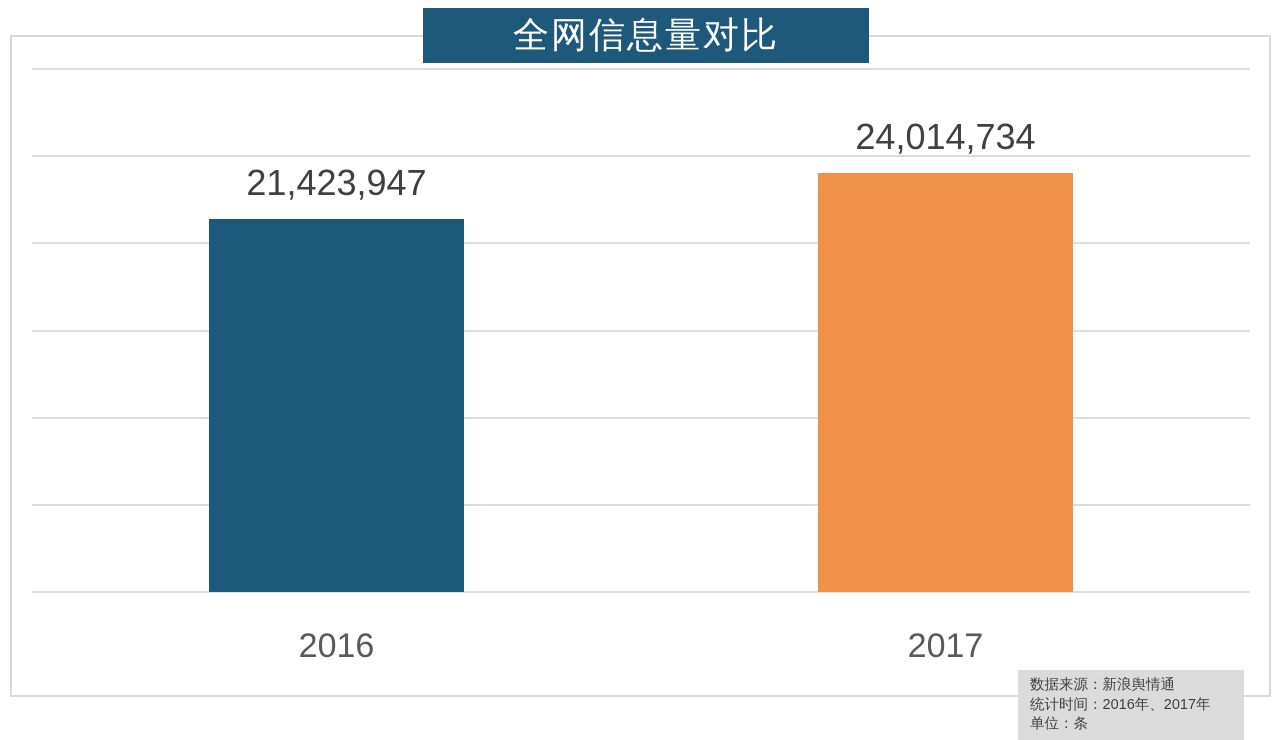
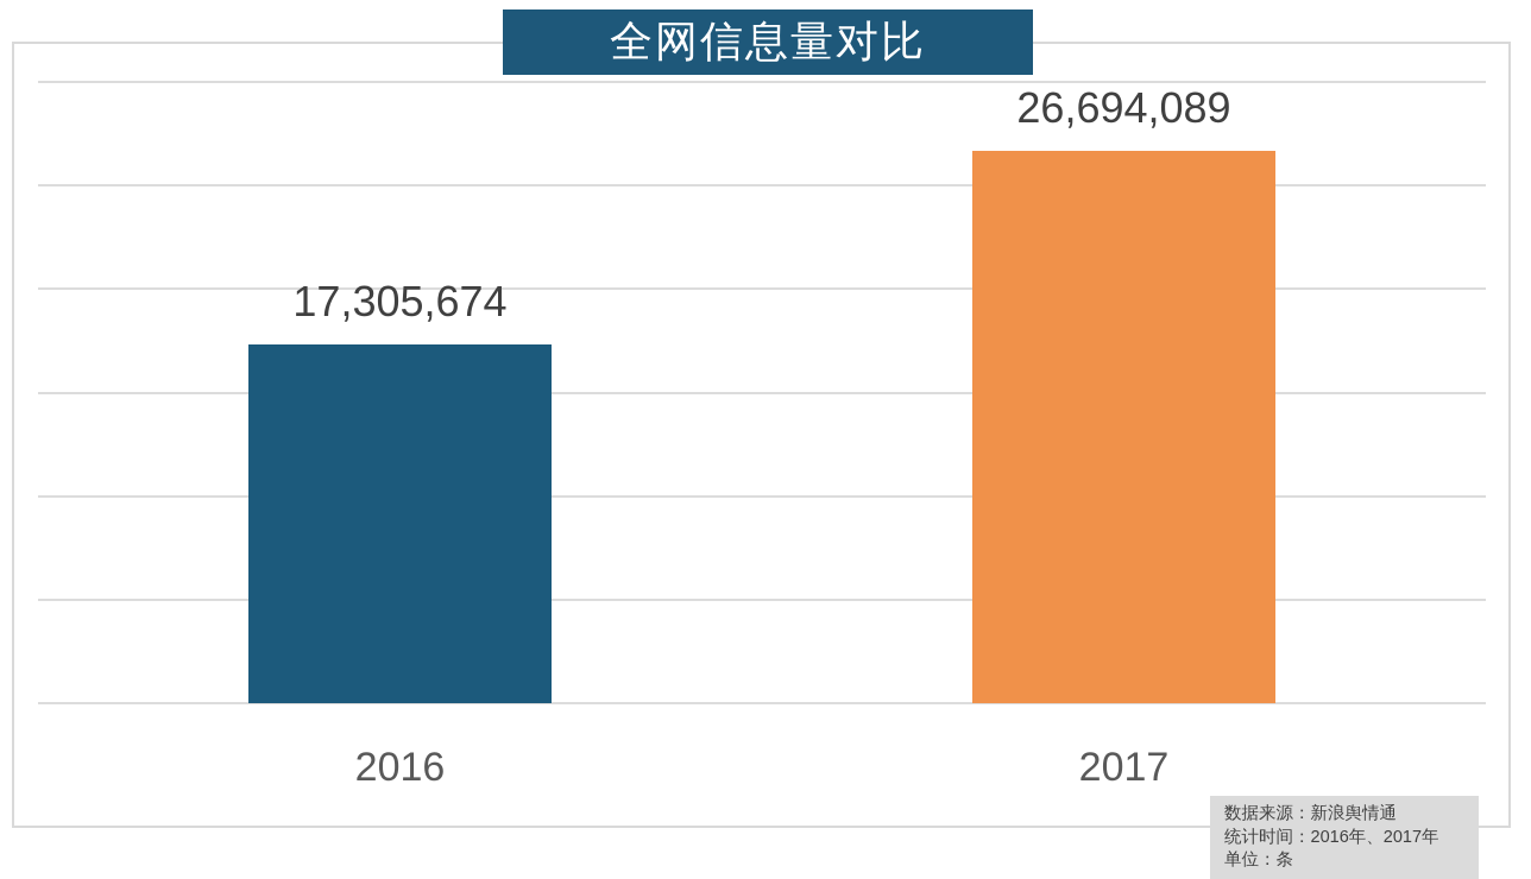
2016: 21,423,947 -> 17,305,674
2017: 24,014,734 -> 26,694,089
